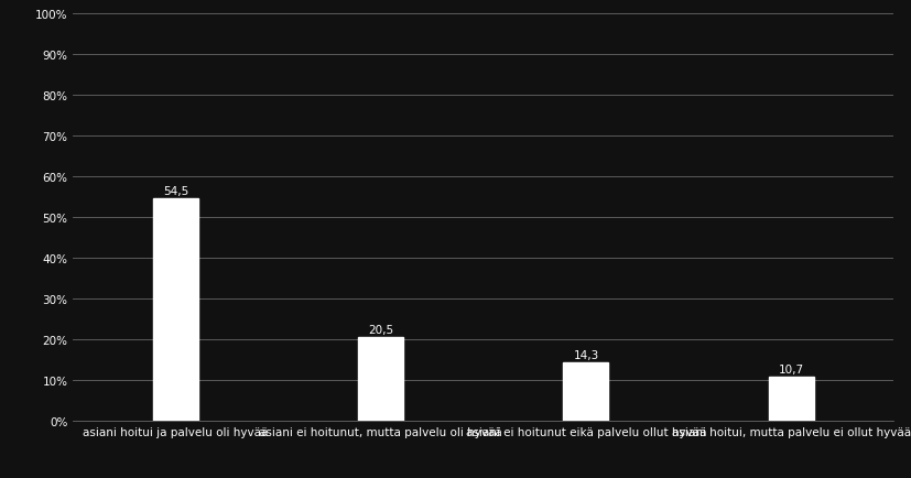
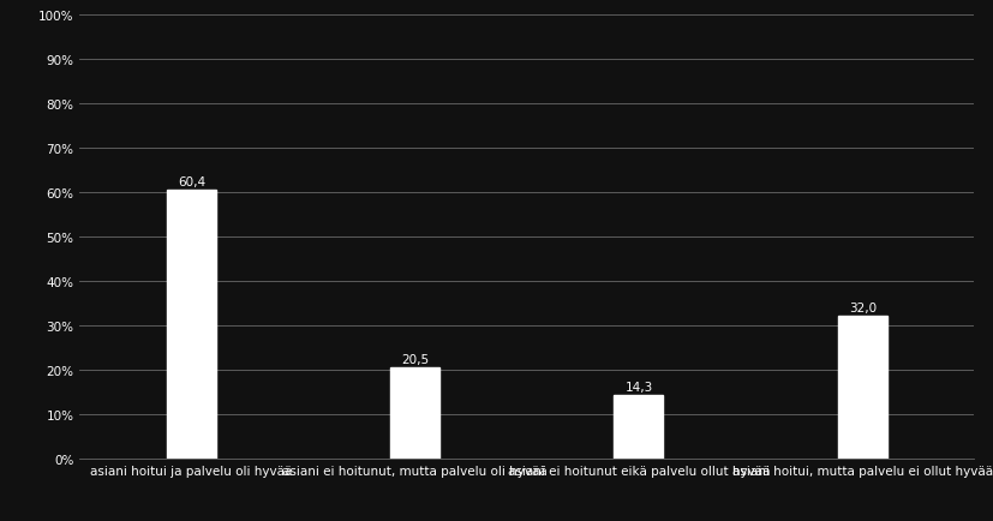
asiani hoitui ja palvelu oli hyvää: 54,5 -> 60,4
asiani hoitui, mutta palvelu ei ollut hyvää: 10,7 -> 32,0
